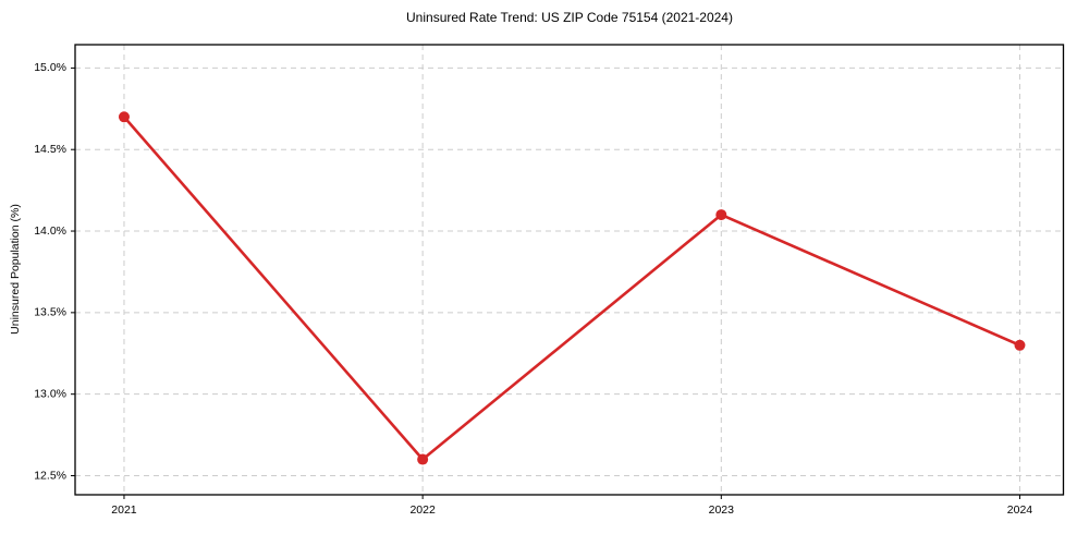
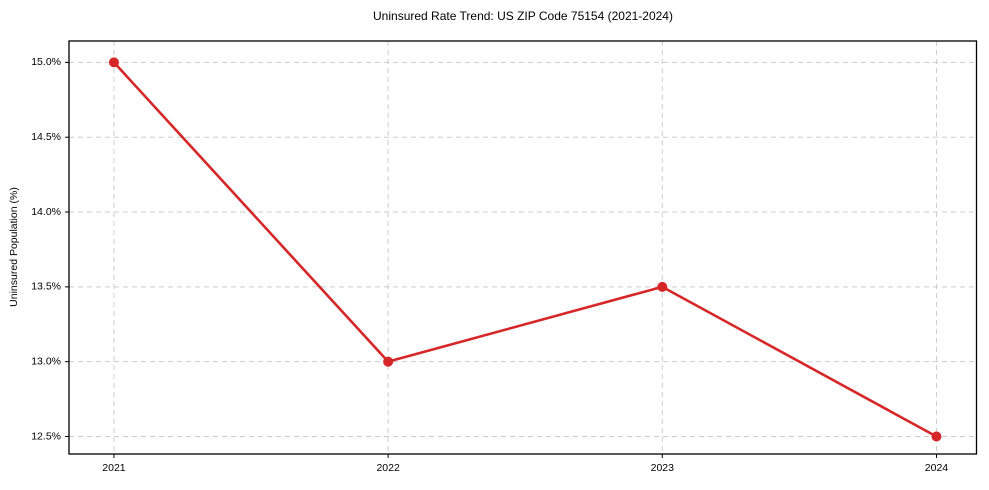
2021: 14.7% -> 15.0%
2022: 12.6% -> 13.0%
2023: 14.1% -> 13.5%
2024: 13.3% -> 12.5%
